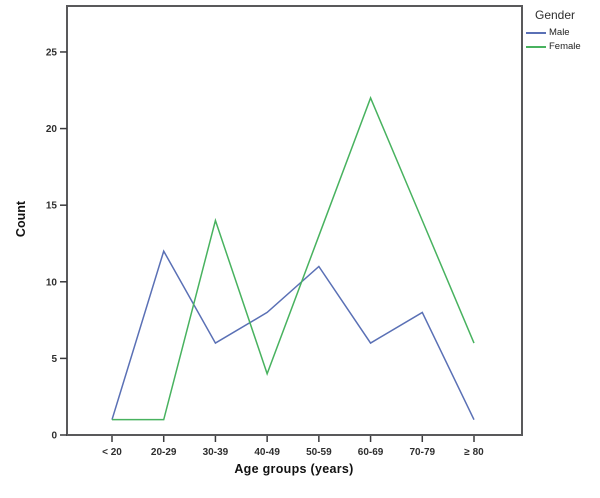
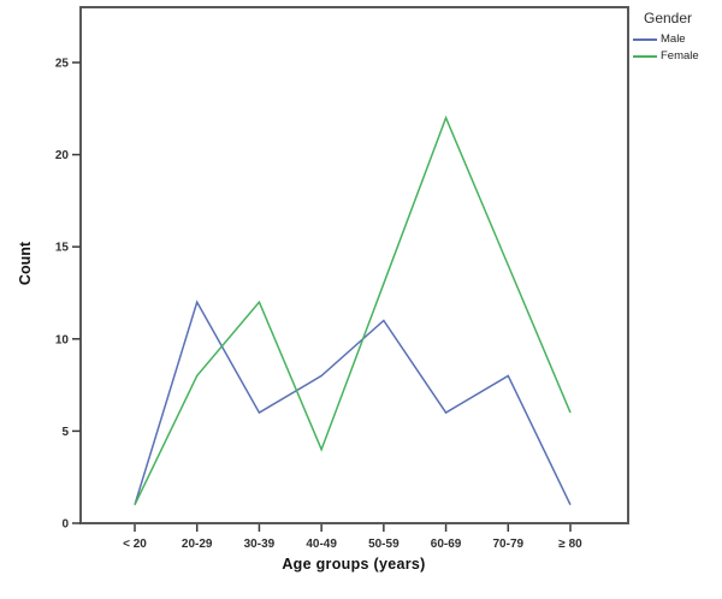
Female/20-29: 1 -> 8
Female/30-39: 14 -> 12
